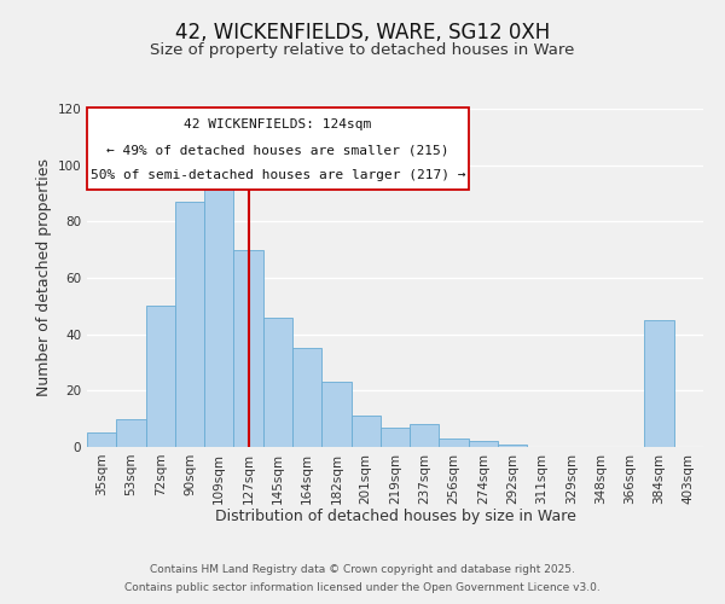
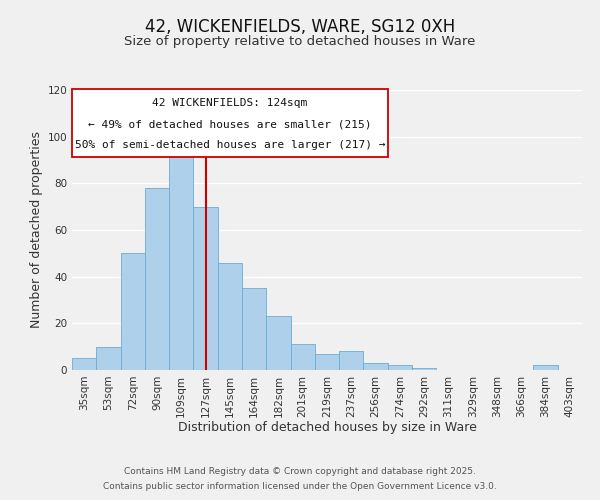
90sqm: 87 -> 78
384sqm: 45 -> 2
